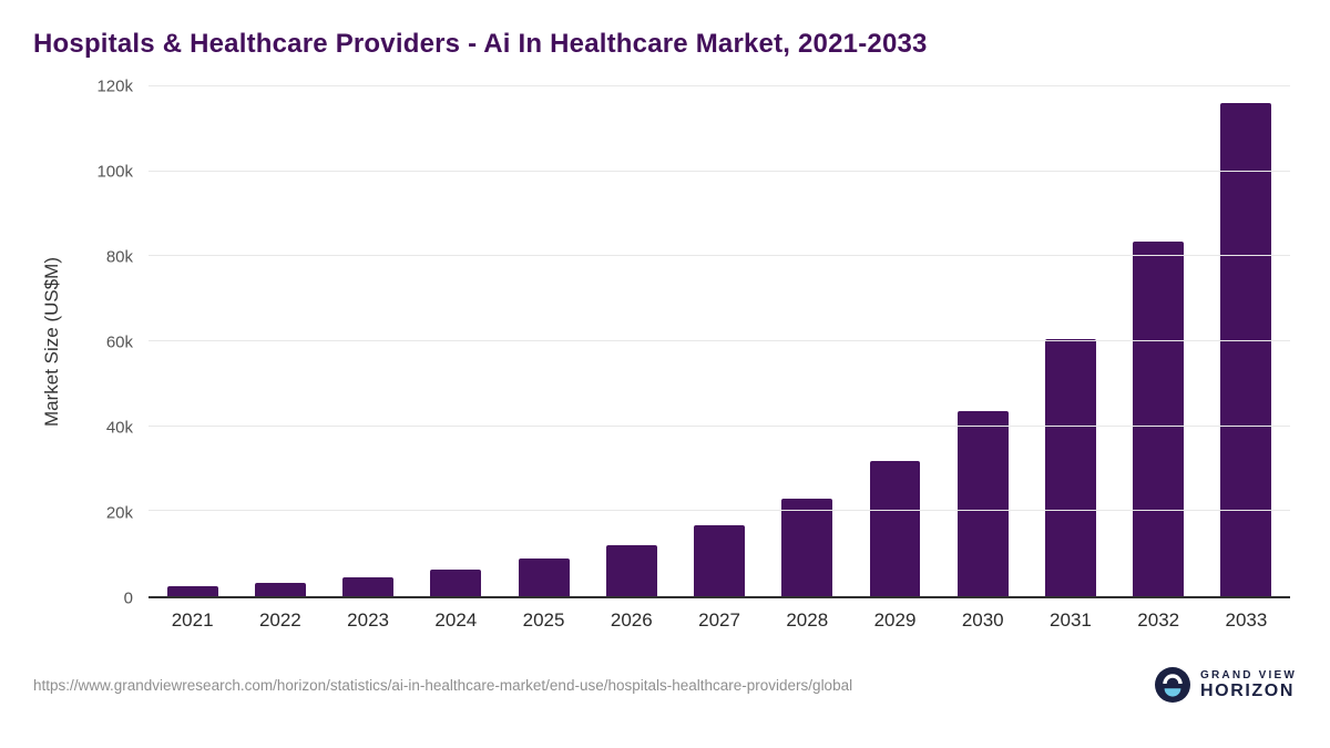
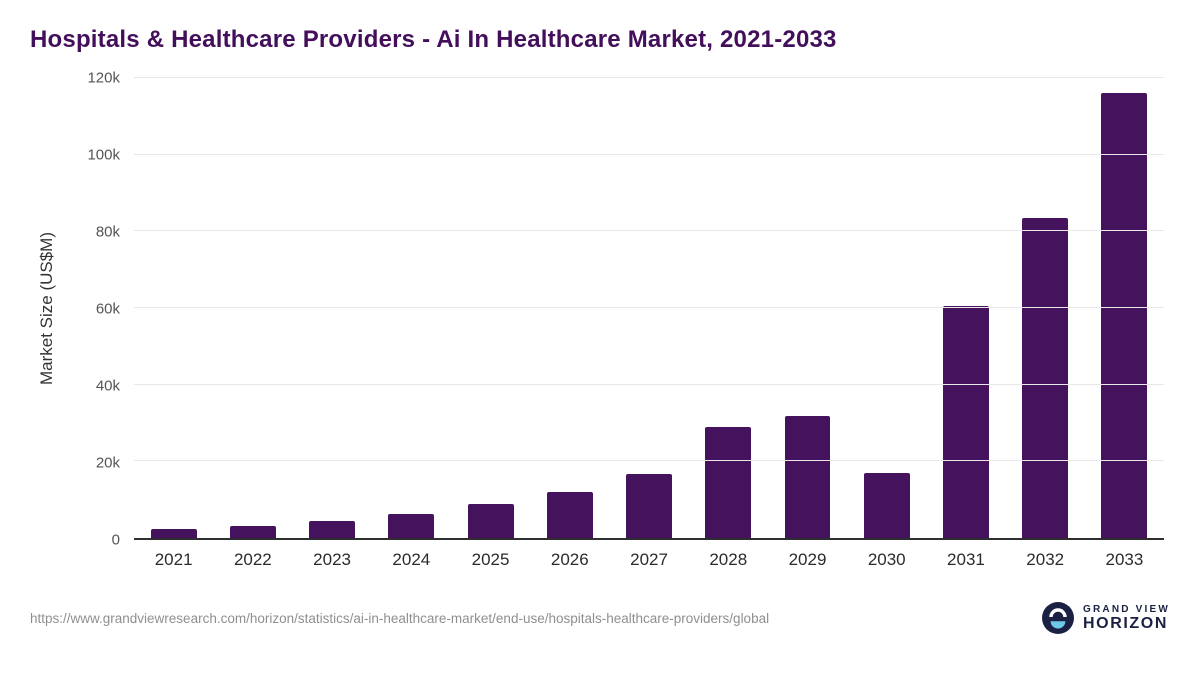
2028: 23k -> 29k
2030: 44k -> 17k
